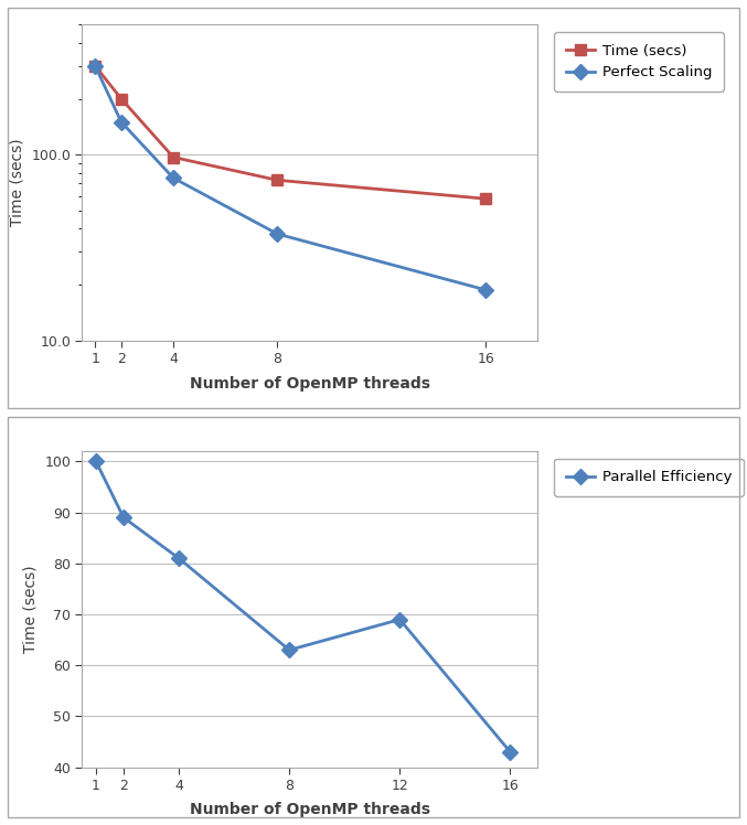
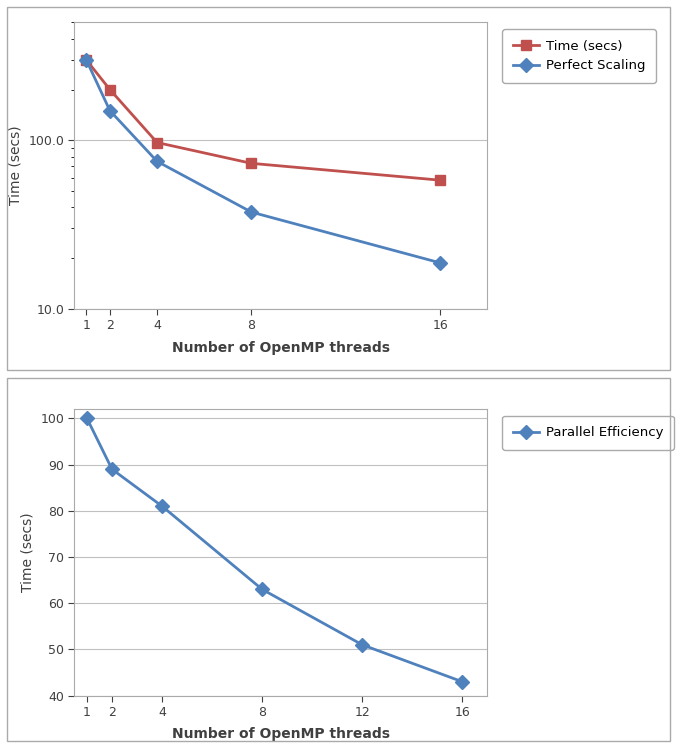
12: 69 -> 51
